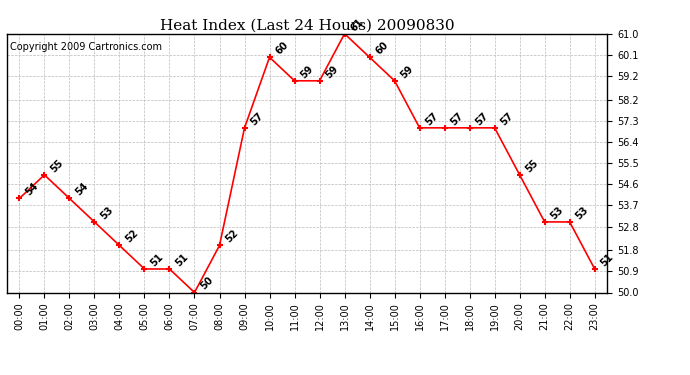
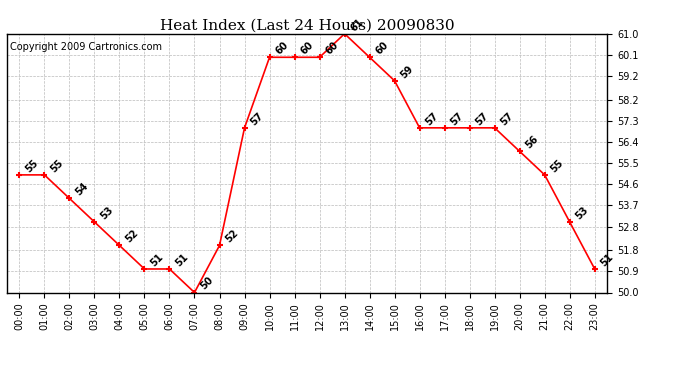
00:00: 54 -> 55
11:00: 59 -> 60
12:00: 59 -> 60
20:00: 55 -> 56
21:00: 53 -> 55
